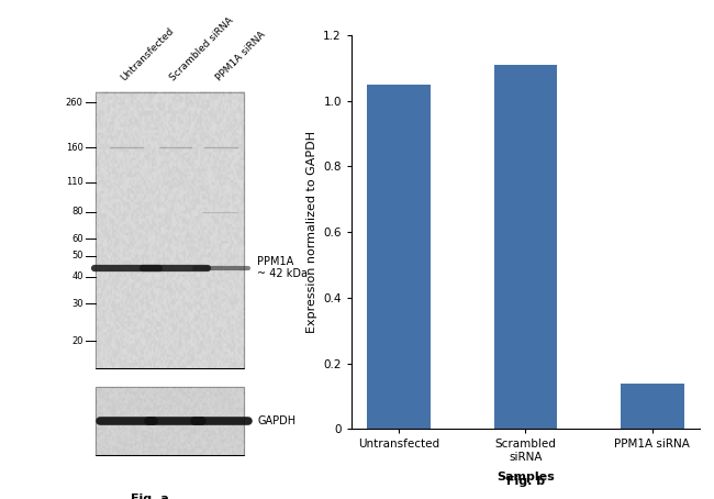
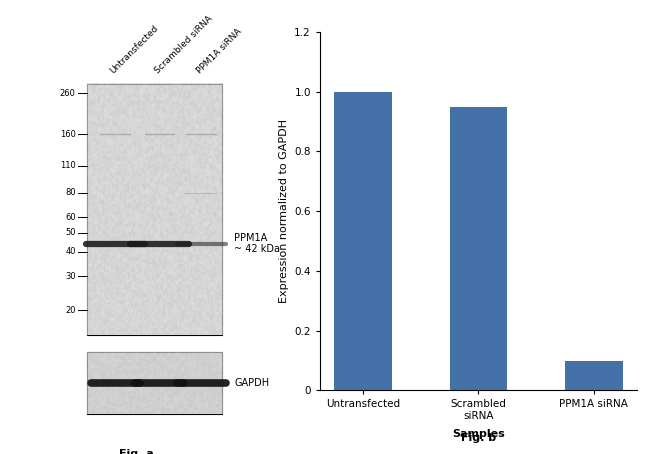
Untransfected: 1.05 -> 1.00
Scrambled siRNA: 1.11 -> 0.95
PPM1A siRNA: 0.14 -> 0.10
